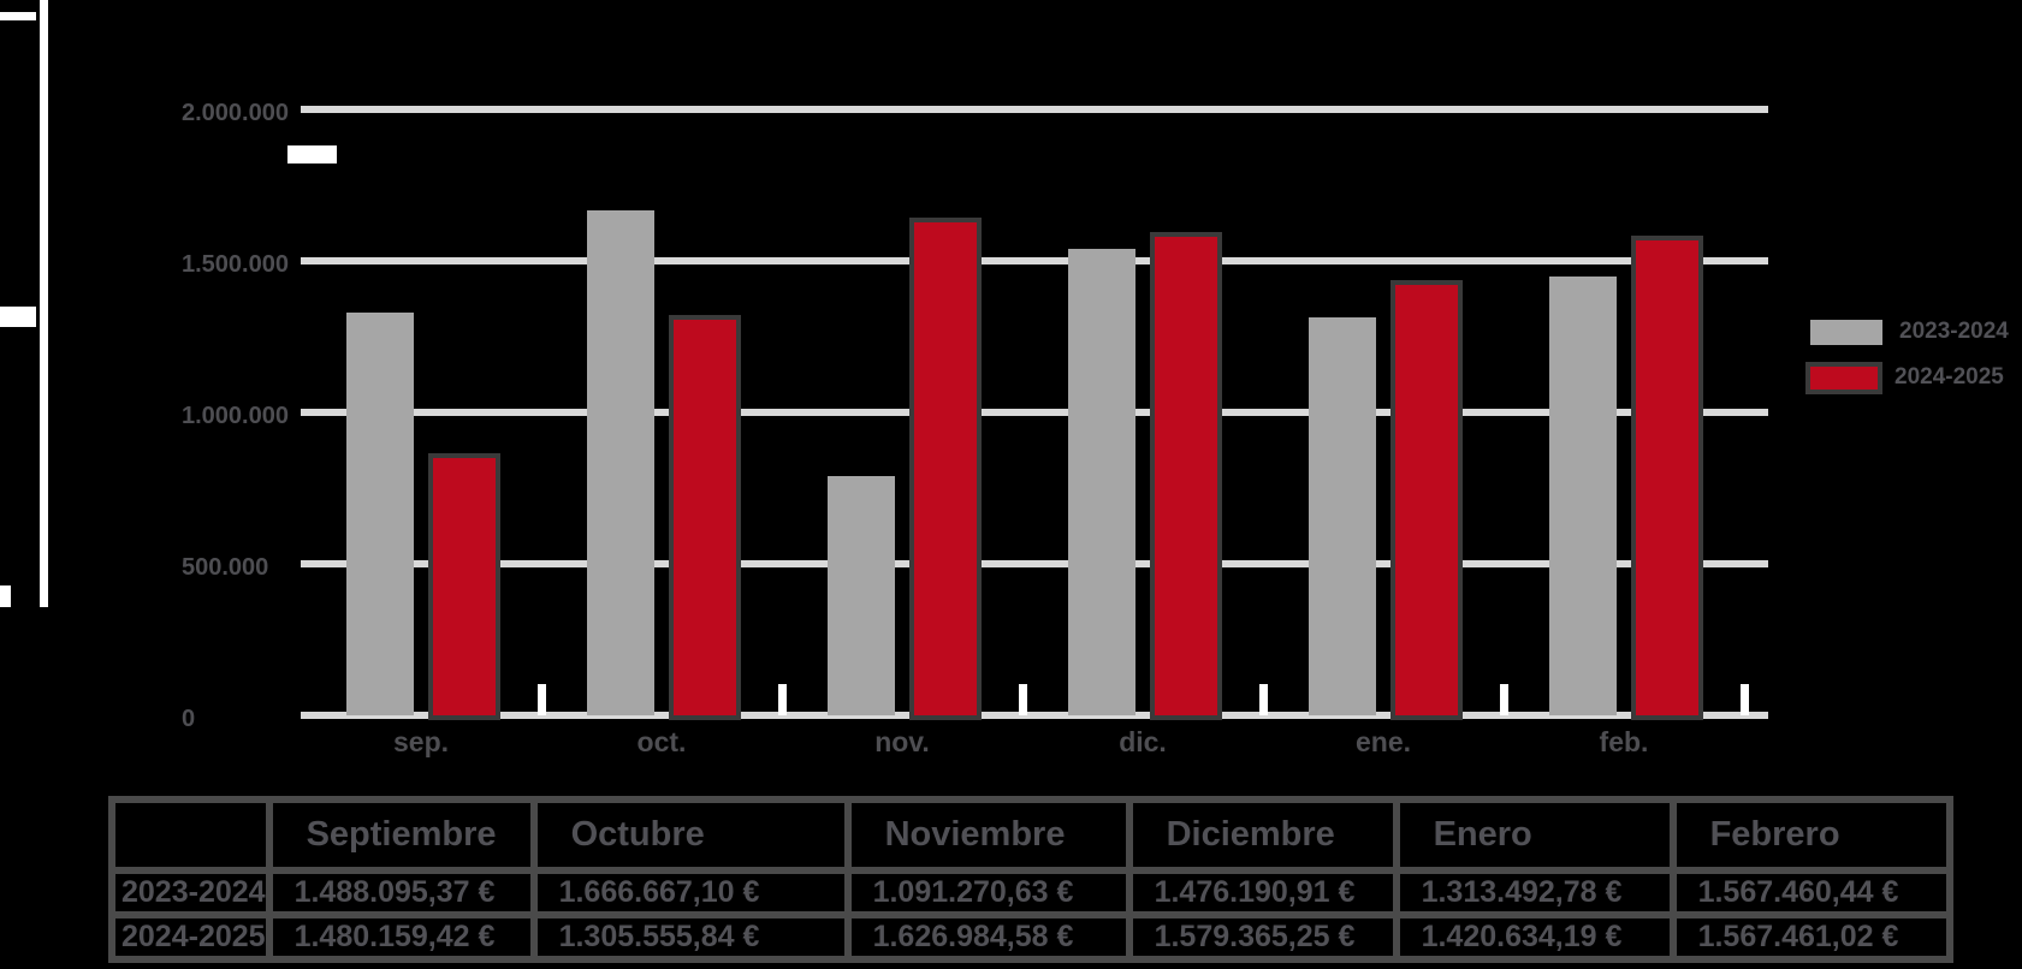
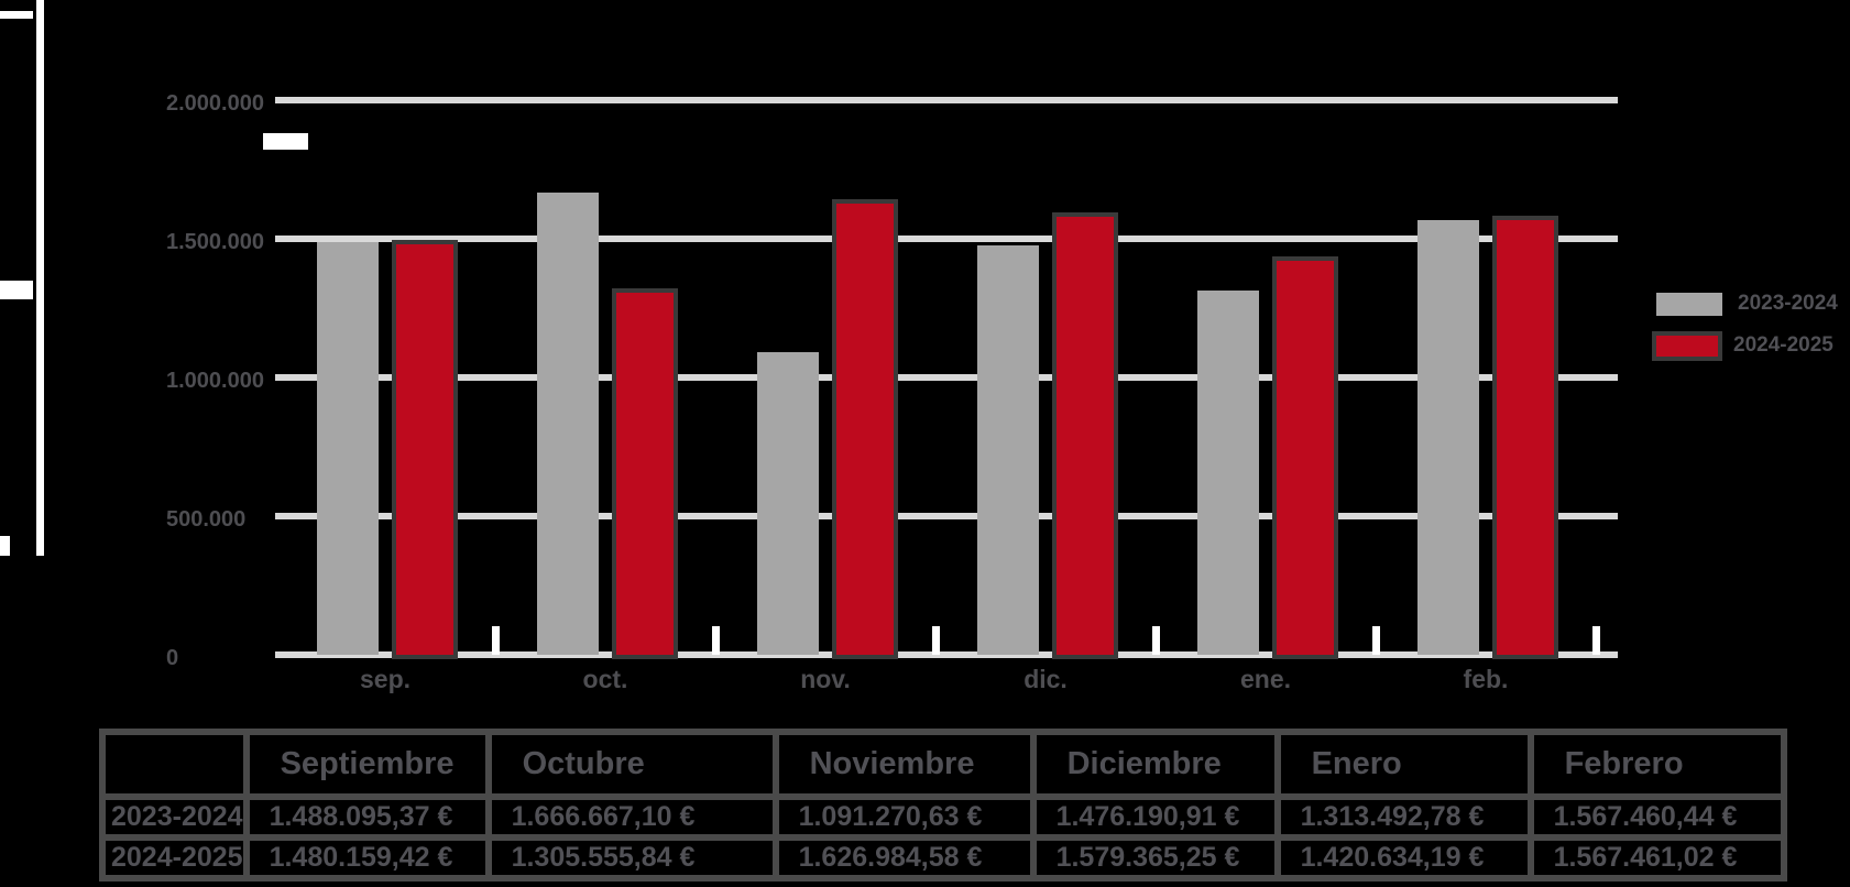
2023-2024/sep.: 1330000 -> 1490000
2024-2025/sep.: 850000 -> 1480000
2023-2024/nov.: 790000 -> 1090000
2023-2024/dic.: 1540000 -> 1480000
2023-2024/feb.: 1450000 -> 1570000
